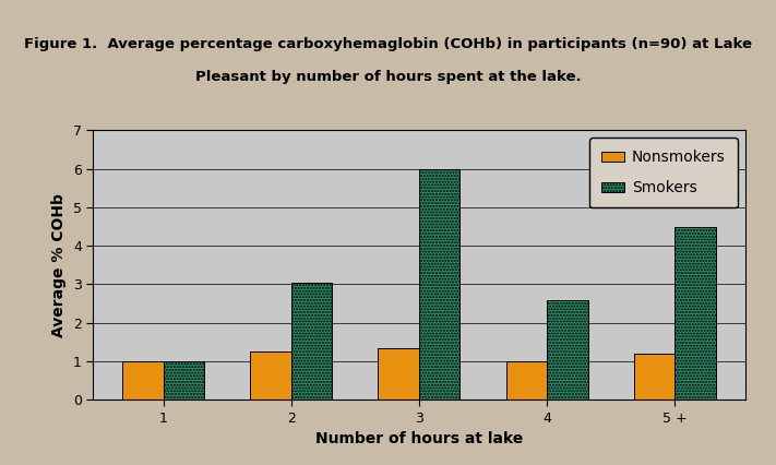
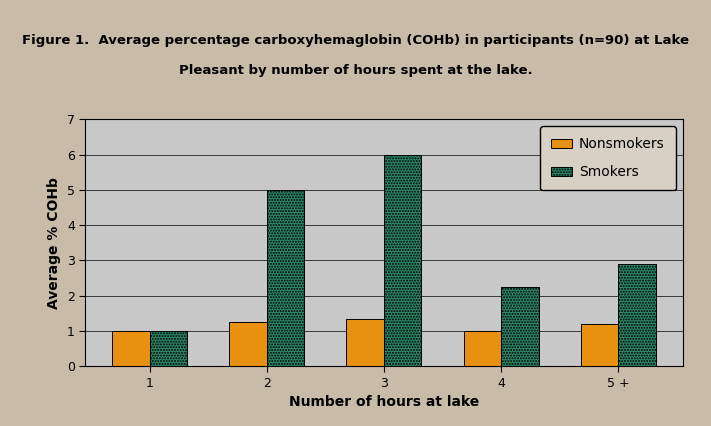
Smokers/2: 3.05 -> 5.00
Smokers/4: 2.60 -> 2.25
Smokers/5 +: 4.50 -> 2.90
